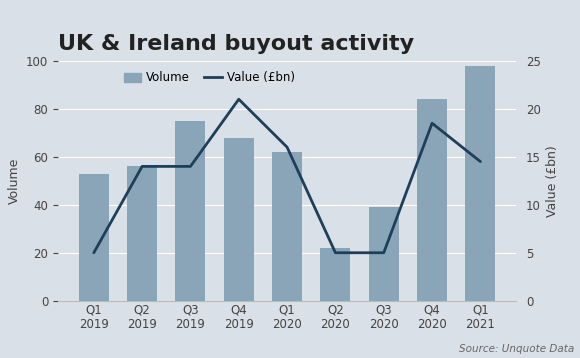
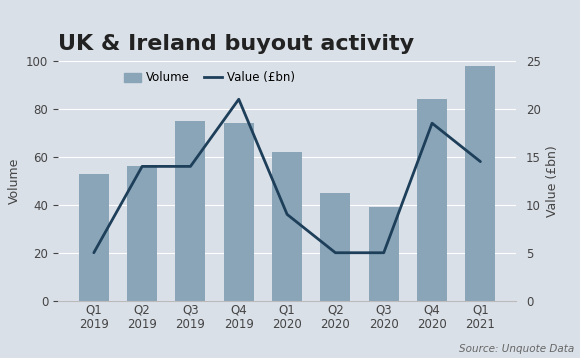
Volume/Q4 2019: 68 -> 74
Value (£bn)/Q1 2020: 16.0 -> 9.0
Volume/Q2 2020: 22 -> 45
